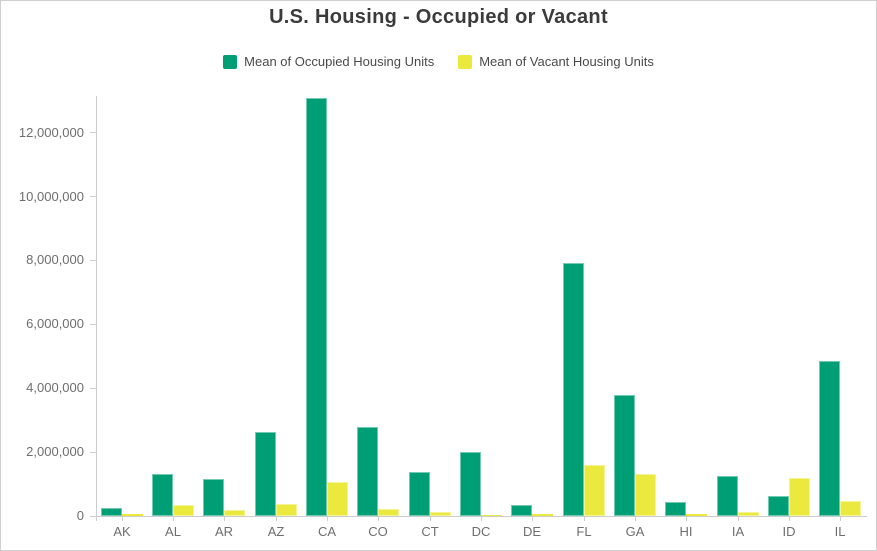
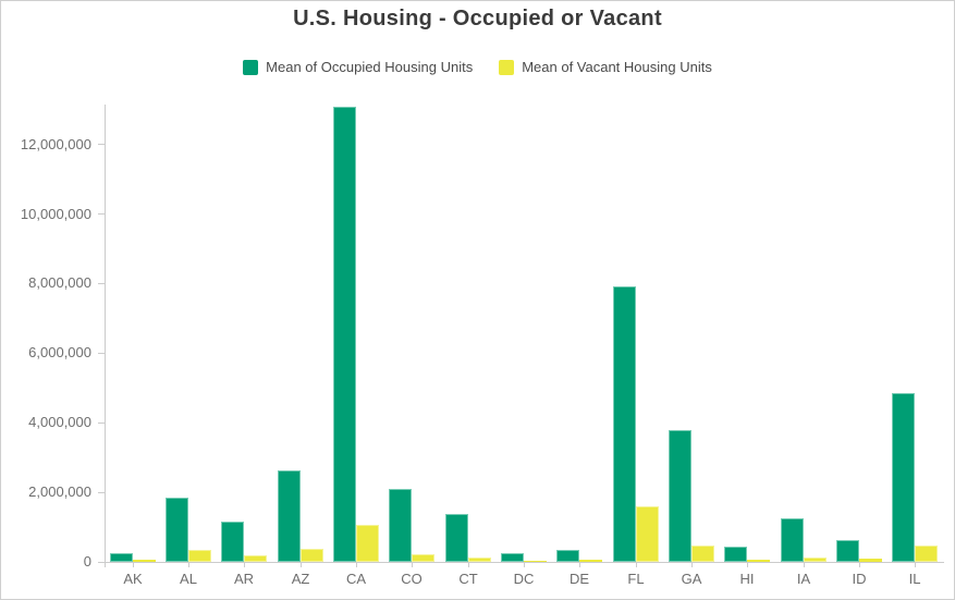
Mean of Occupied Housing Units/AL: 1300000 -> 1900000
Mean of Occupied Housing Units/CO: 2800000 -> 2100000
Mean of Occupied Housing Units/DC: 2000000 -> 300000
Mean of Vacant Housing Units/GA: 1300000 -> 500000
Mean of Vacant Housing Units/ID: 1200000 -> 100000
